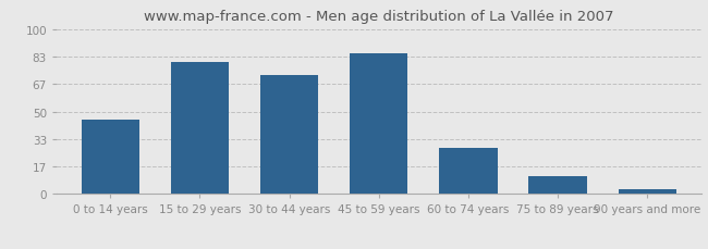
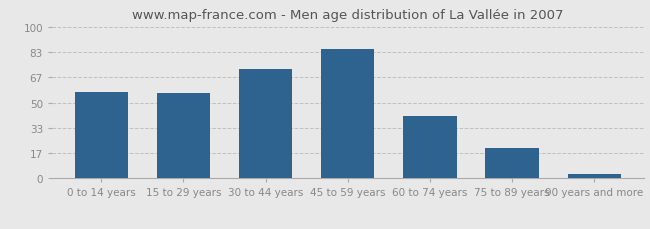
0 to 14 years: 45 -> 57
15 to 29 years: 80 -> 56
60 to 74 years: 28 -> 41
75 to 89 years: 11 -> 20
